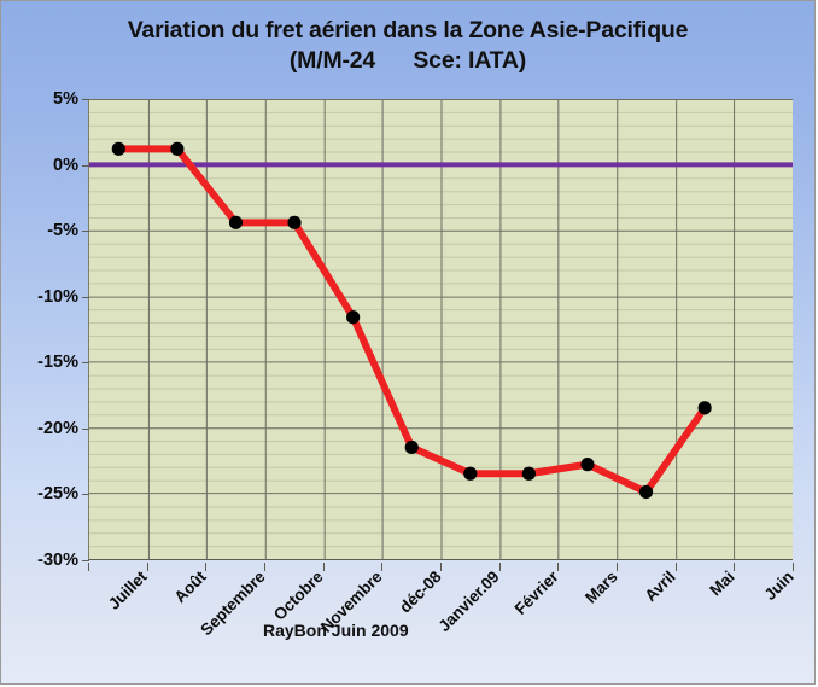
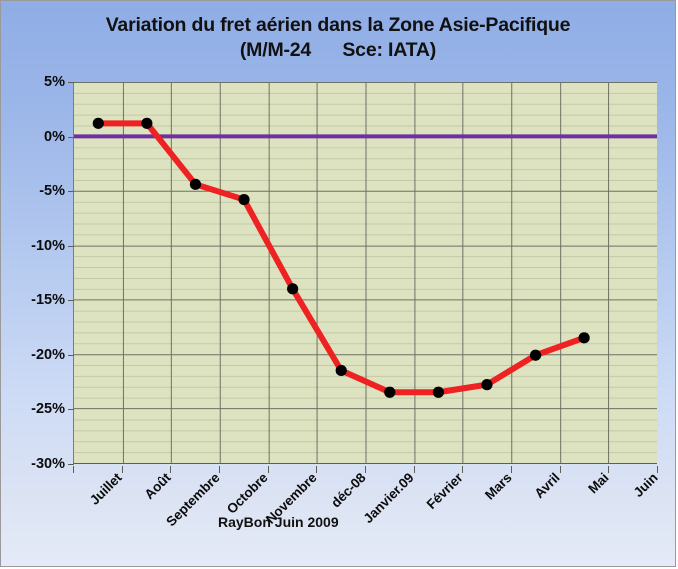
Octobre: -4.4% -> -5.8%
Novembre: -11.6% -> -14.0%
Avril: -24.9% -> -20.1%
